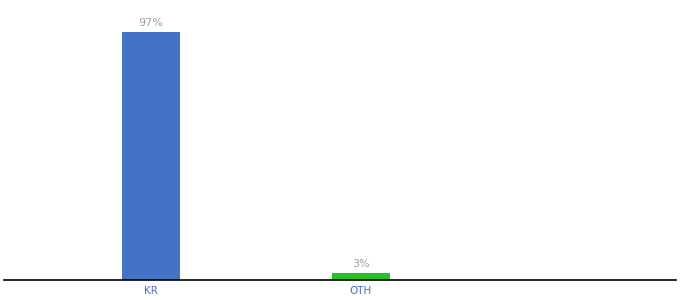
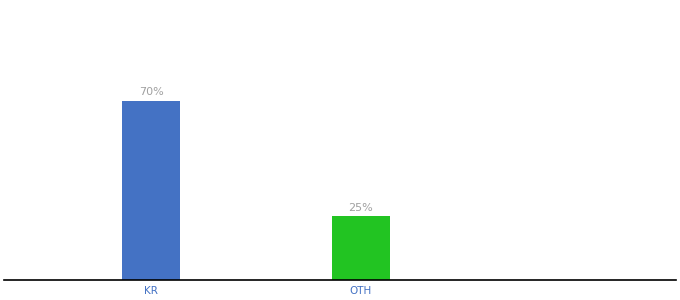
KR: 97% -> 70%
OTH: 3% -> 25%
